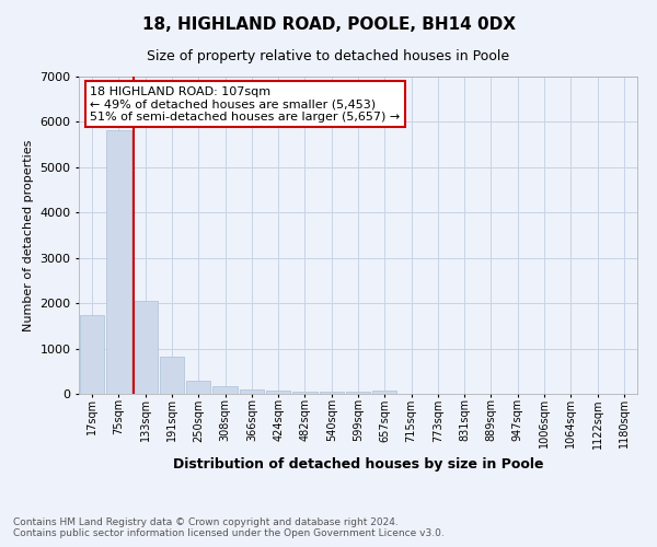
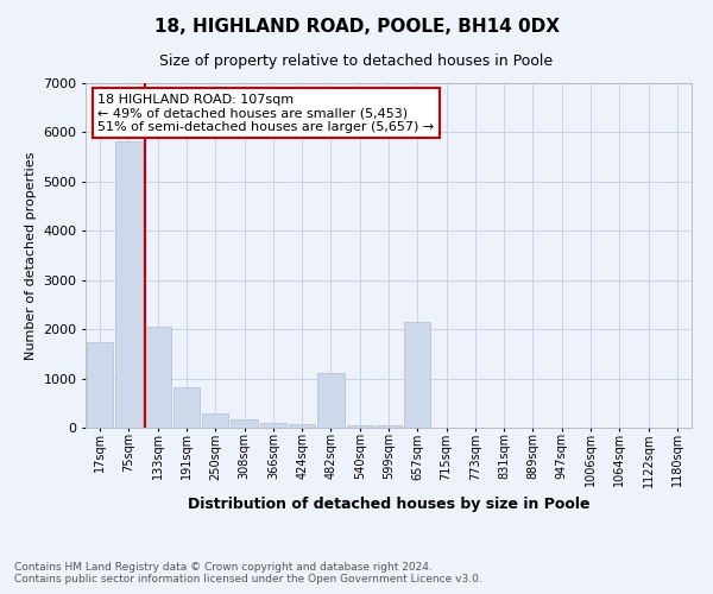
482sqm: 50 -> 1100
657sqm: 70 -> 2150
